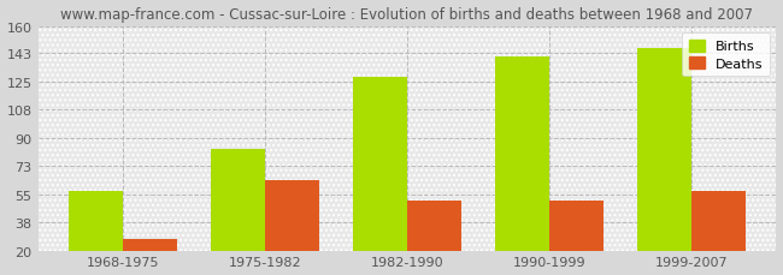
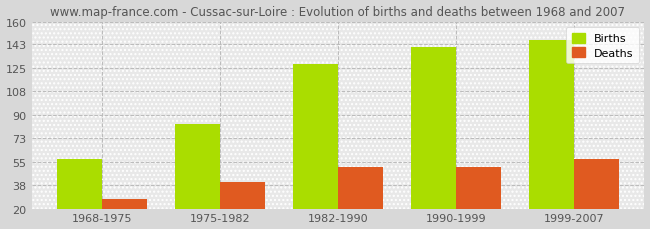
Deaths/1975-1982: 64 -> 40
